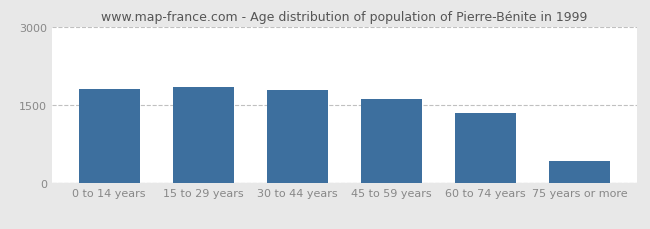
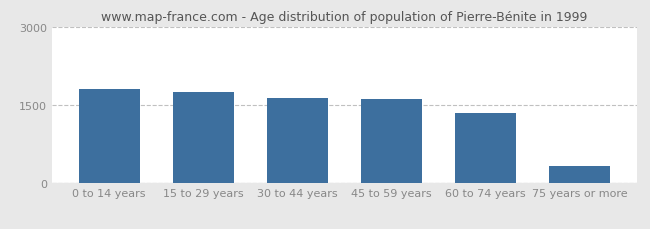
15 to 29 years: 1840 -> 1740
30 to 44 years: 1790 -> 1640
75 years or more: 420 -> 320
